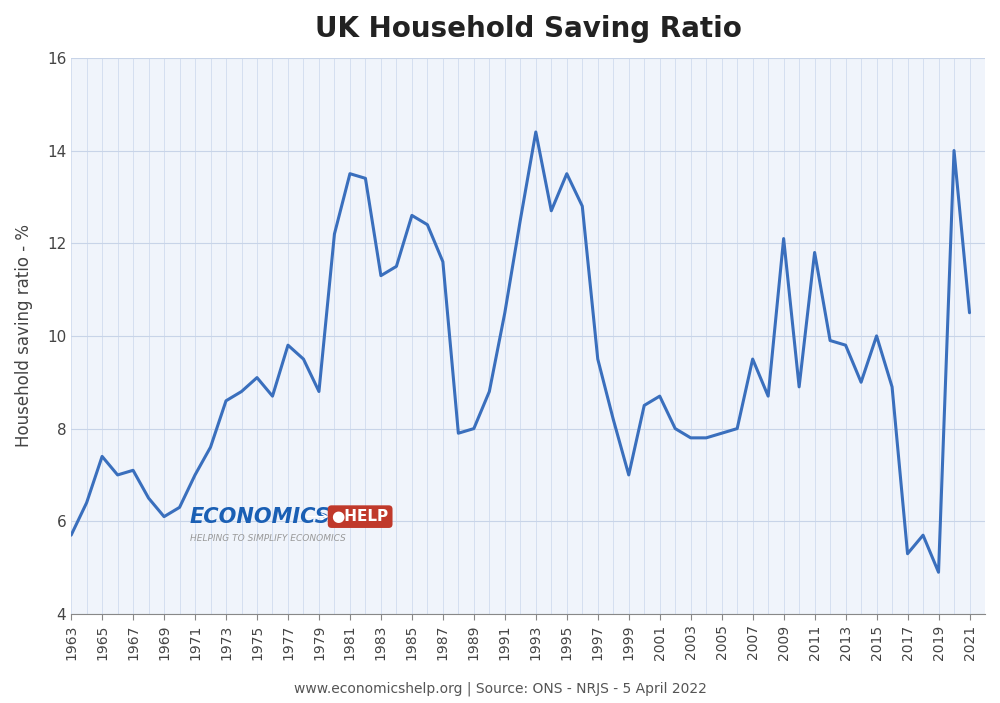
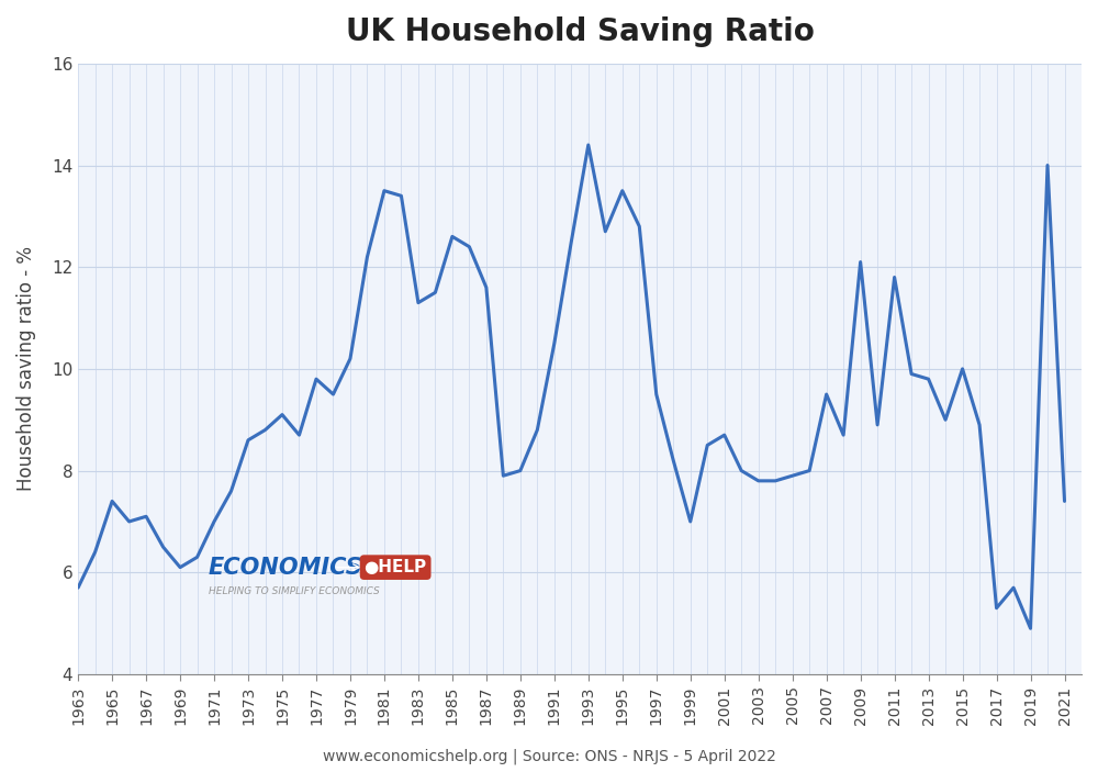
1979: 8.8 -> 10.2
2021: 10.5 -> 7.4
